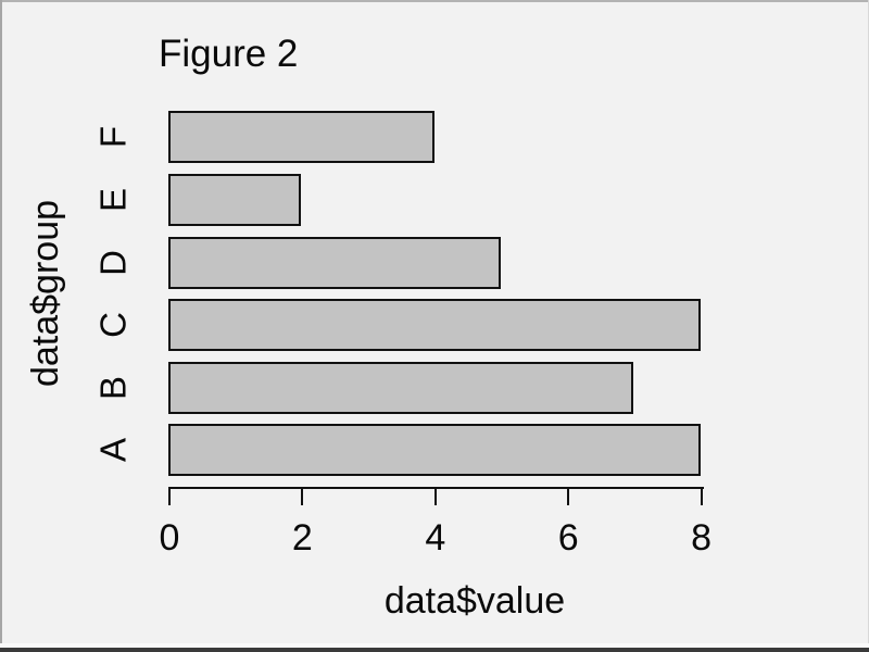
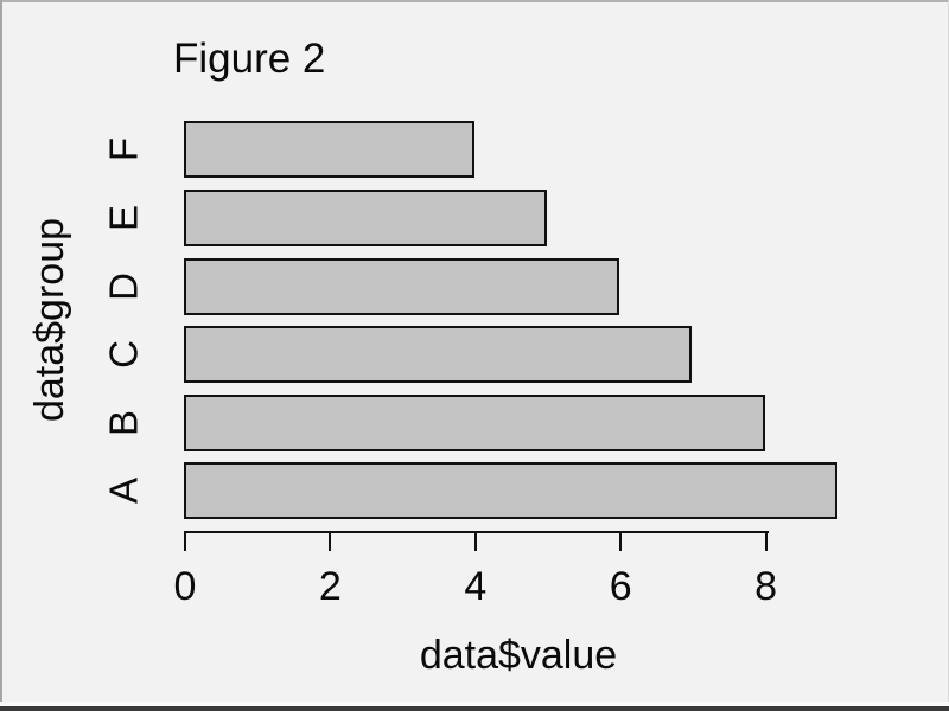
E: 2 -> 5
D: 5 -> 6
C: 8 -> 7
B: 7 -> 8
A: 8 -> 9
